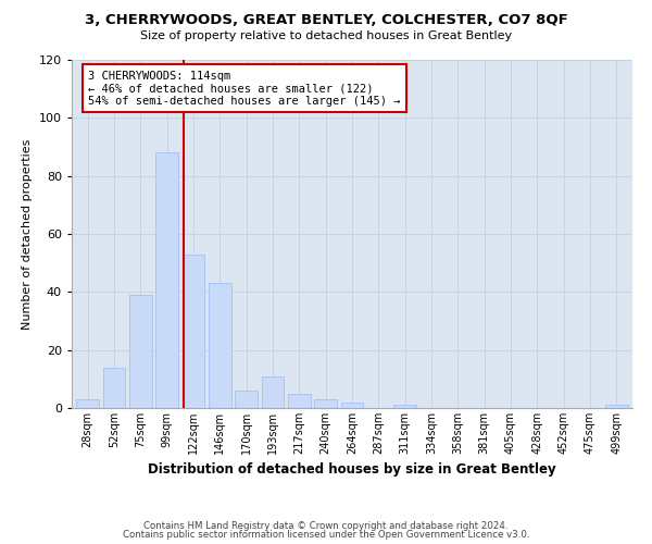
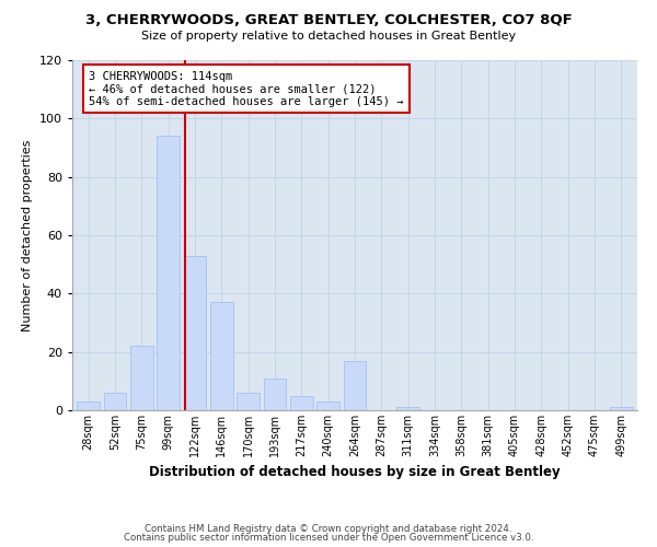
52sqm: 14 -> 6
75sqm: 39 -> 22
99sqm: 88 -> 94
146sqm: 43 -> 37
264sqm: 2 -> 17
